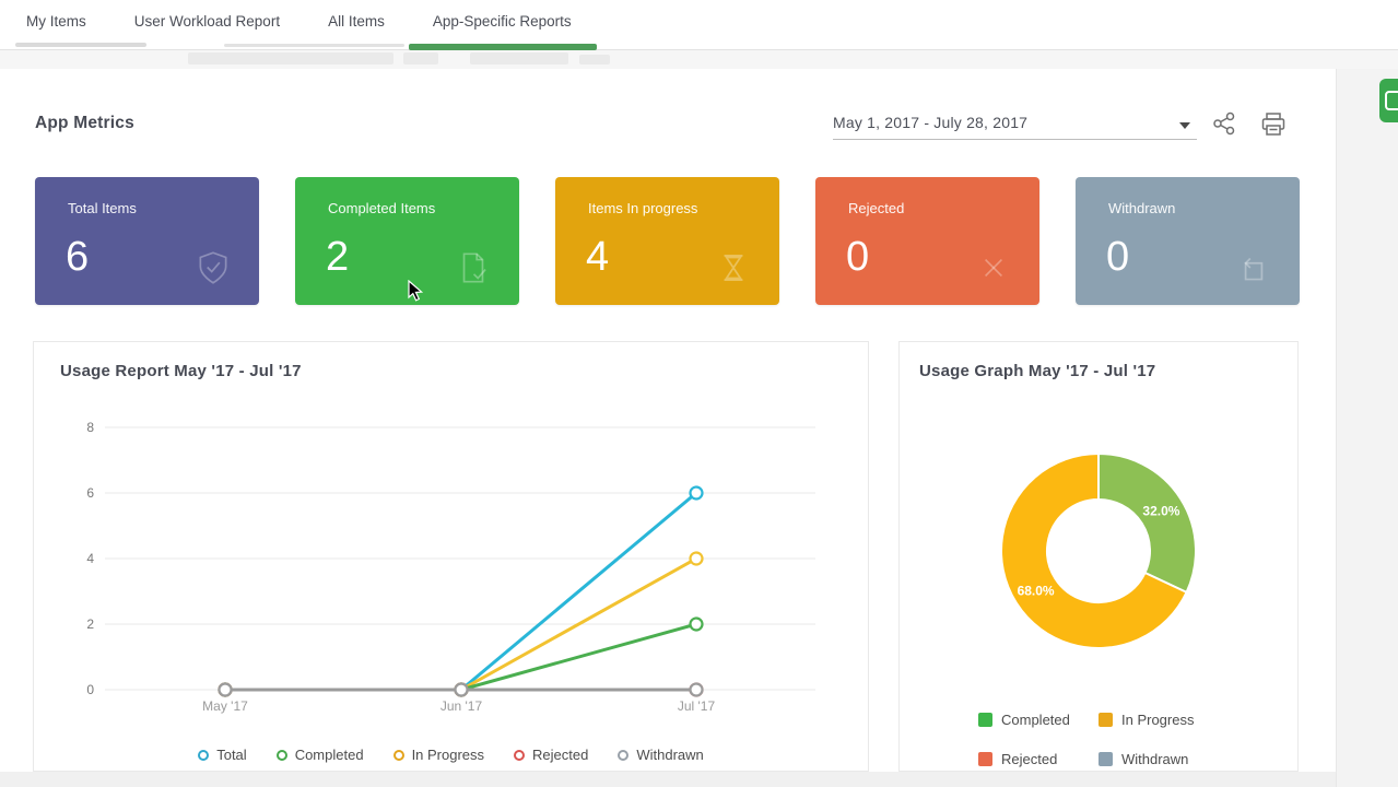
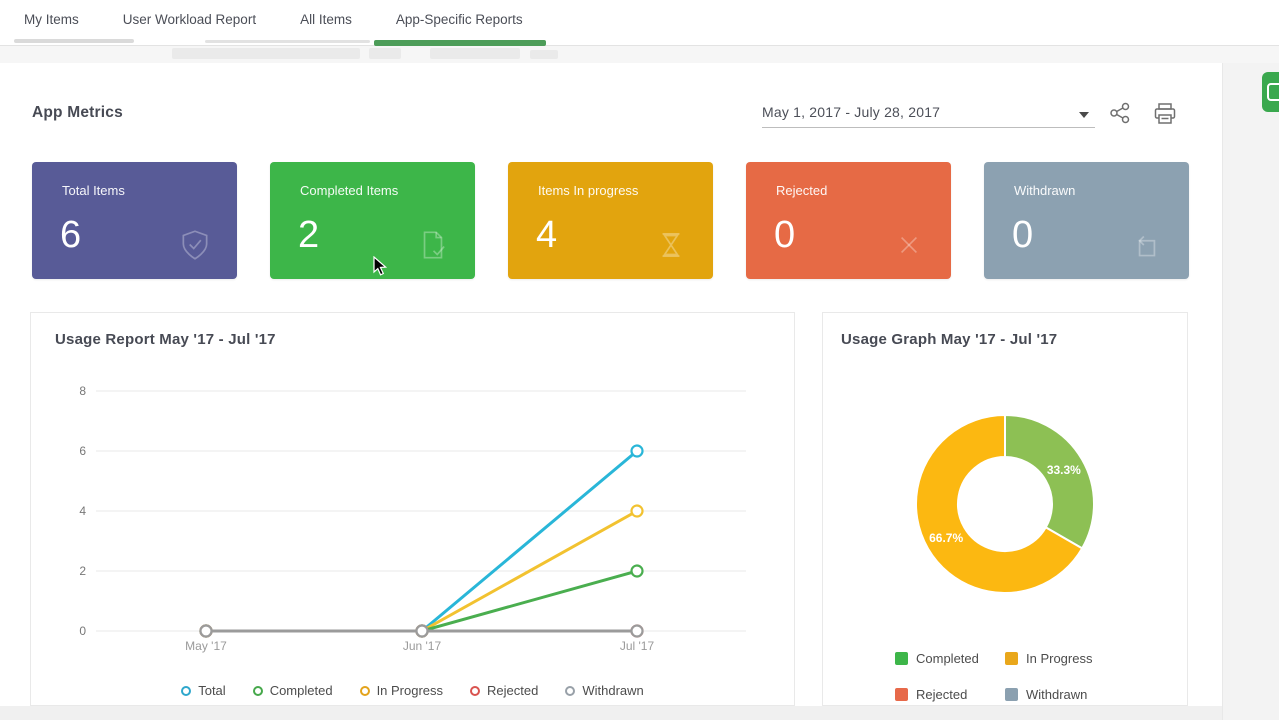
Usage Graph May '17 - Jul '17/Completed: 32.0% -> 33.3%
Usage Graph May '17 - Jul '17/In Progress: 68.0% -> 66.7%
